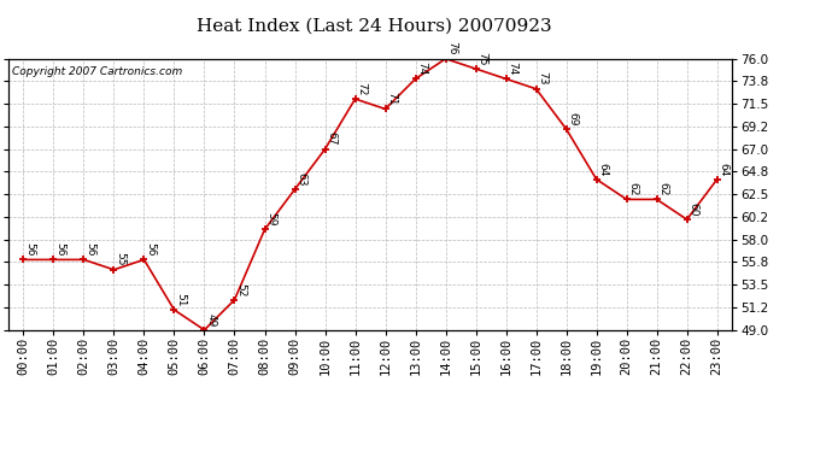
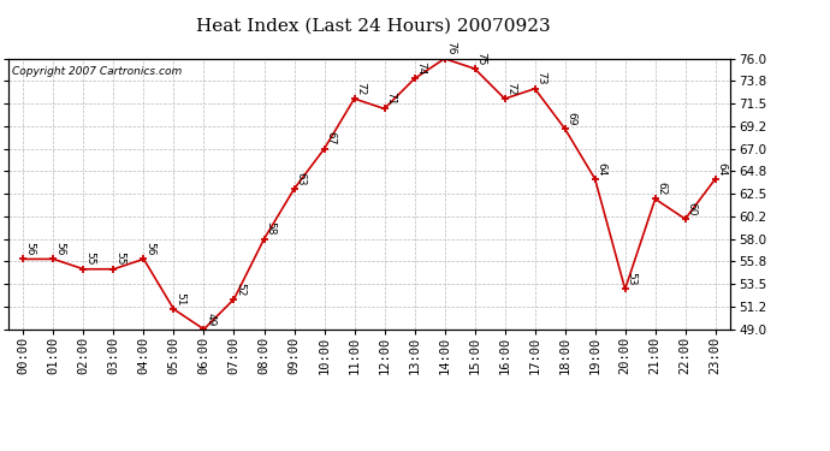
02:00: 56 -> 55
08:00: 59 -> 58
16:00: 74 -> 72
20:00: 62 -> 53
